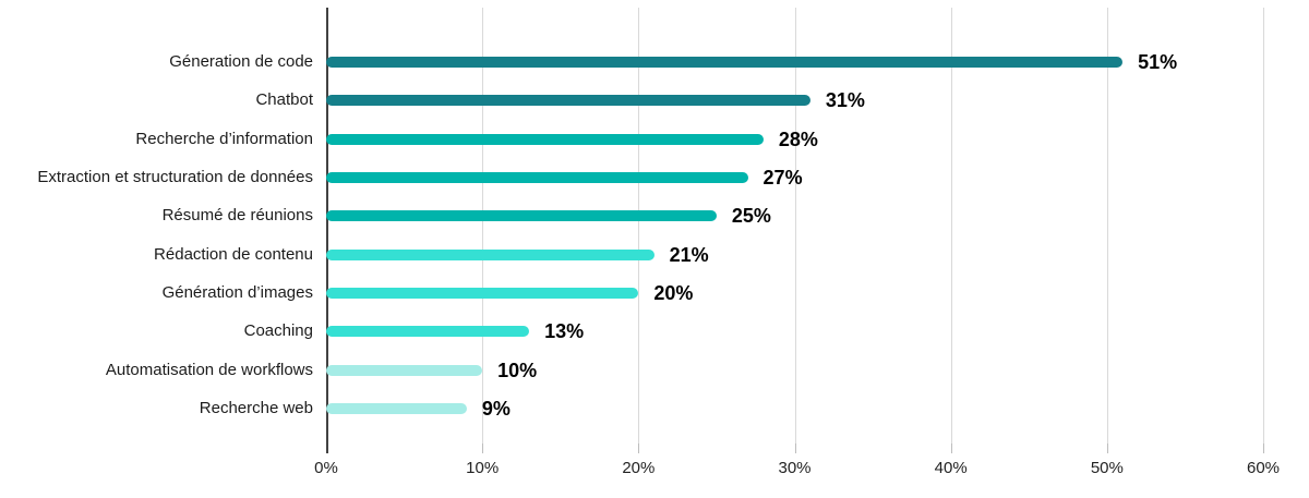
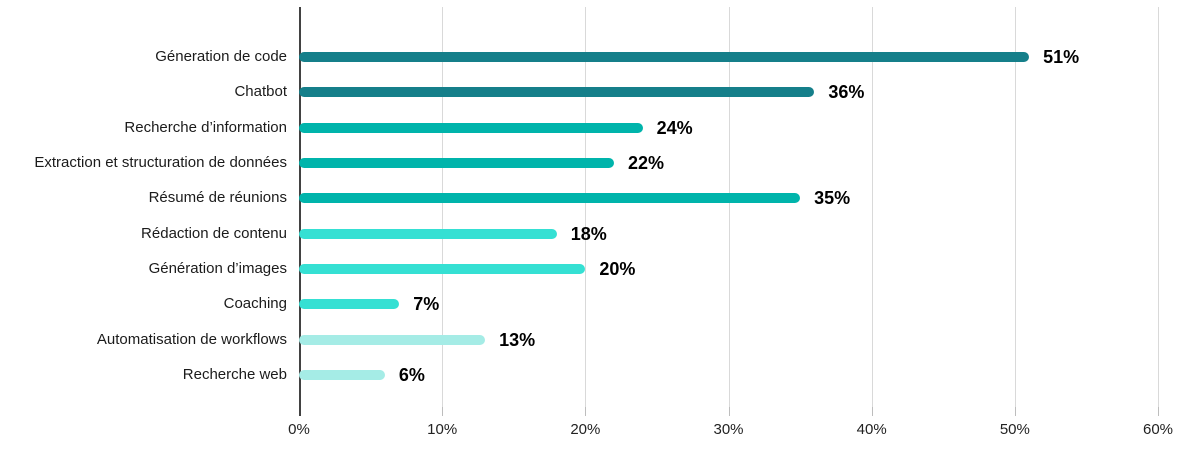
Chatbot: 31% -> 36%
Recherche d’information: 28% -> 24%
Extraction et structuration de données: 27% -> 22%
Résumé de réunions: 25% -> 35%
Rédaction de contenu: 21% -> 18%
Coaching: 13% -> 7%
Automatisation de workflows: 10% -> 13%
Recherche web: 9% -> 6%
